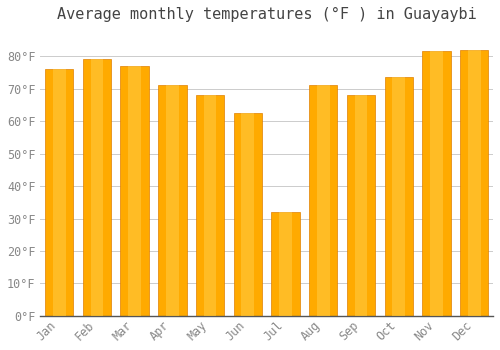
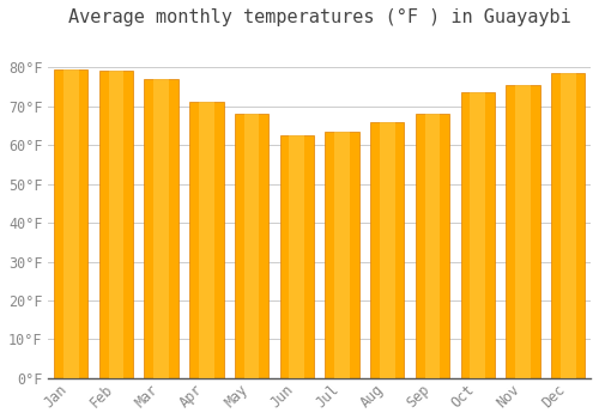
Jan: 76.0°F -> 79.5°F
Jul: 32.0°F -> 63.5°F
Aug: 71.0°F -> 66.0°F
Nov: 81.5°F -> 75.5°F
Dec: 82.0°F -> 78.5°F
